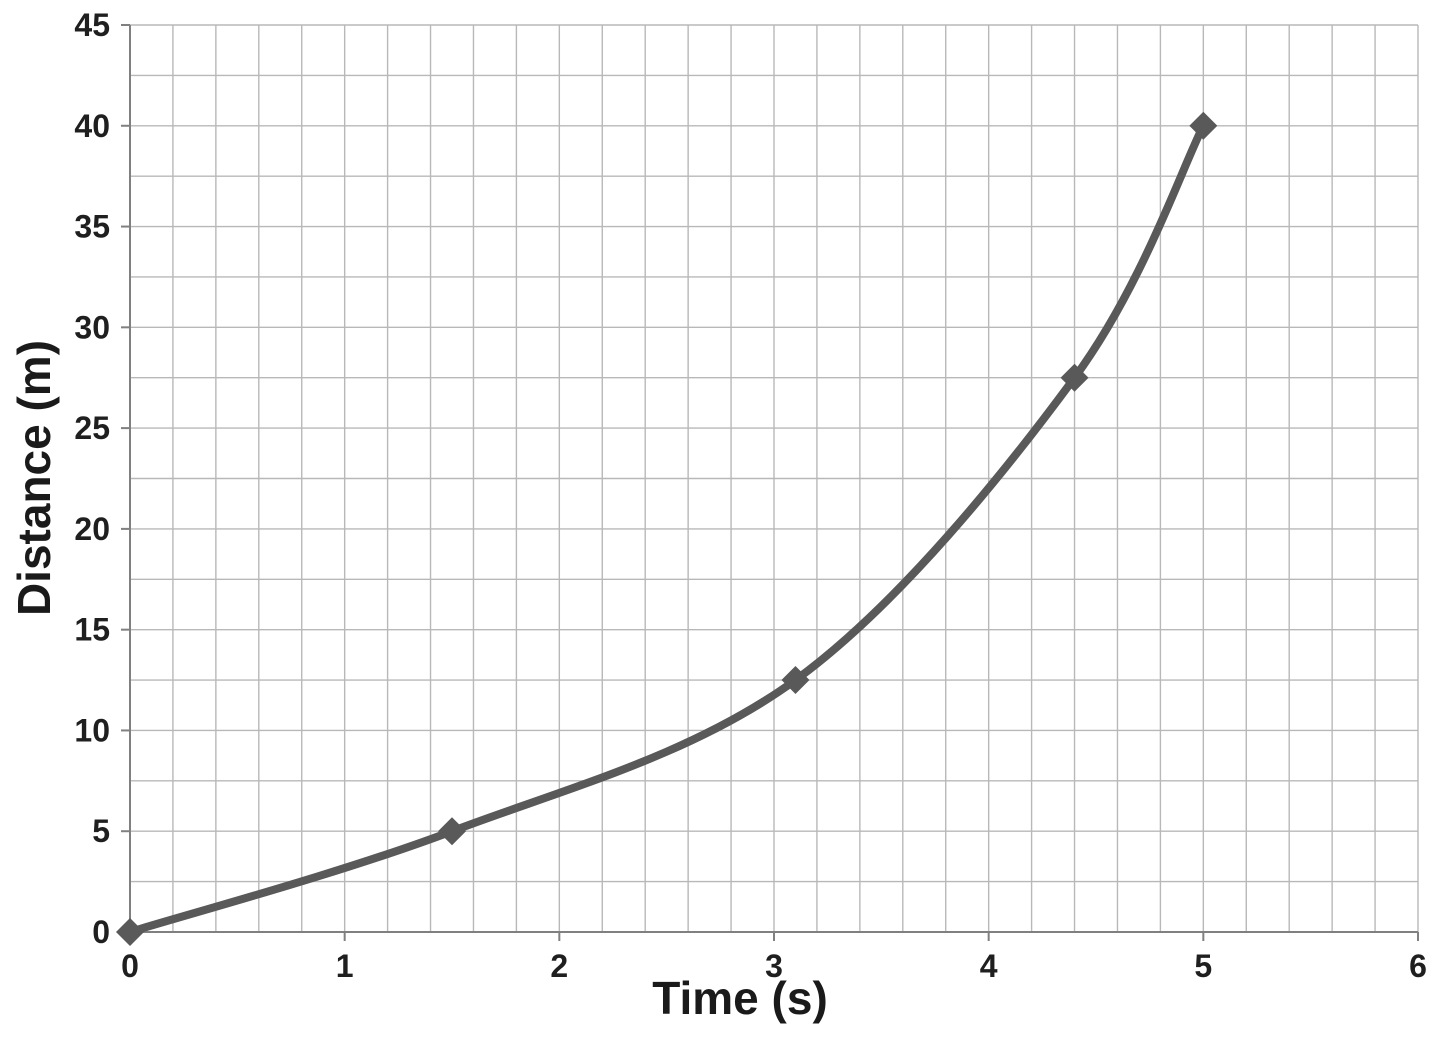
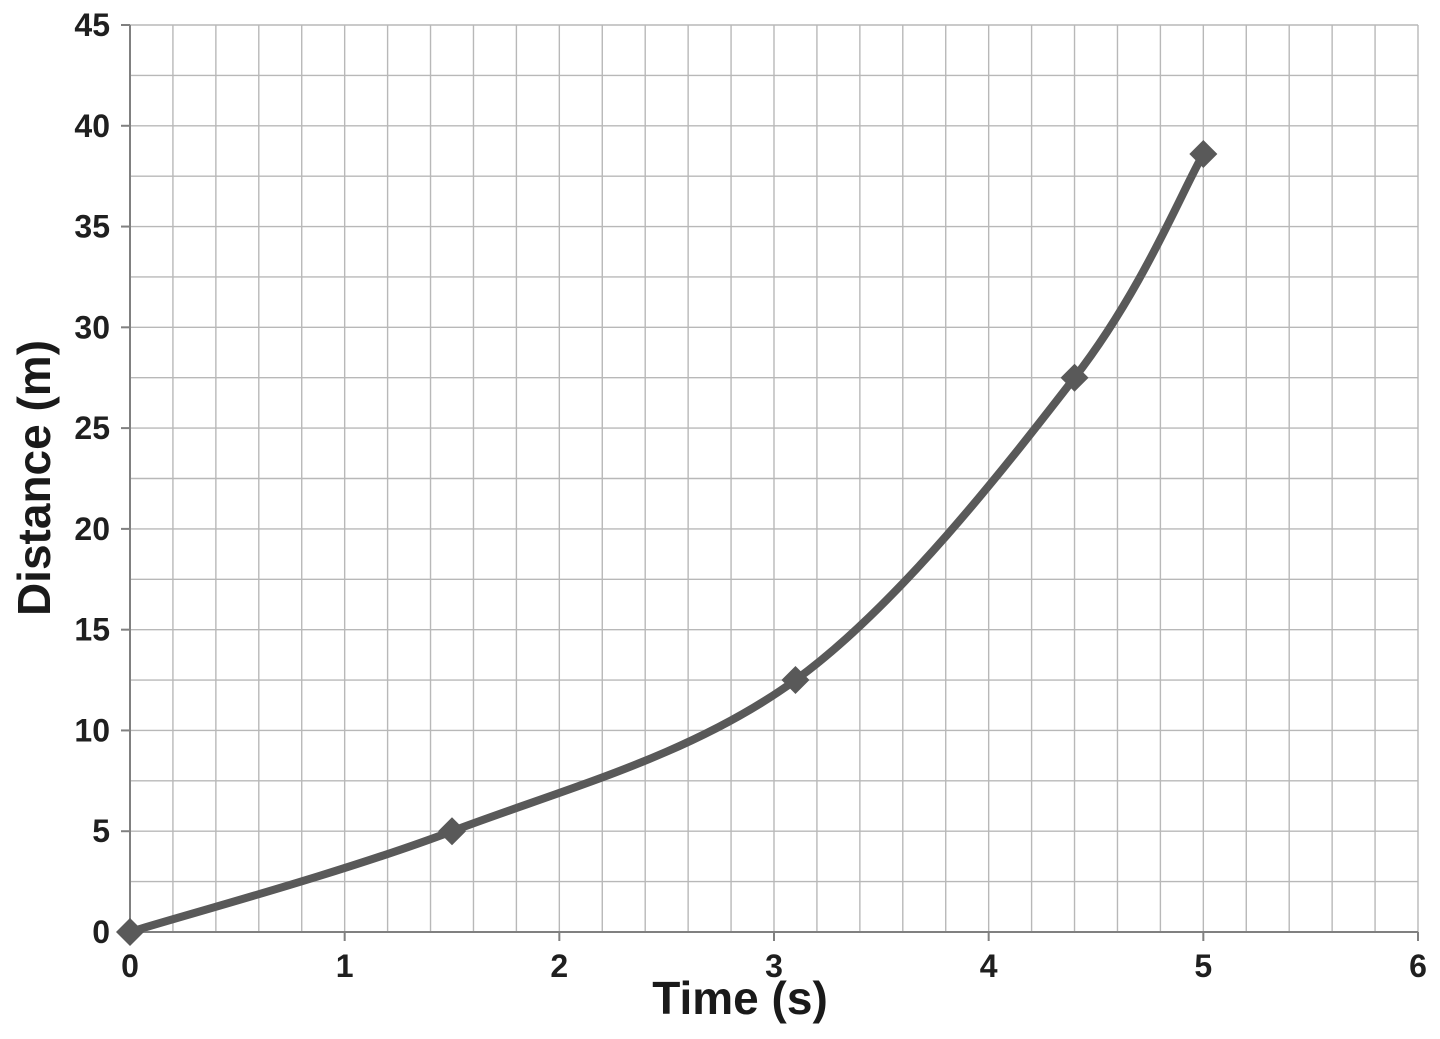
5: 40.0 -> 38.6
